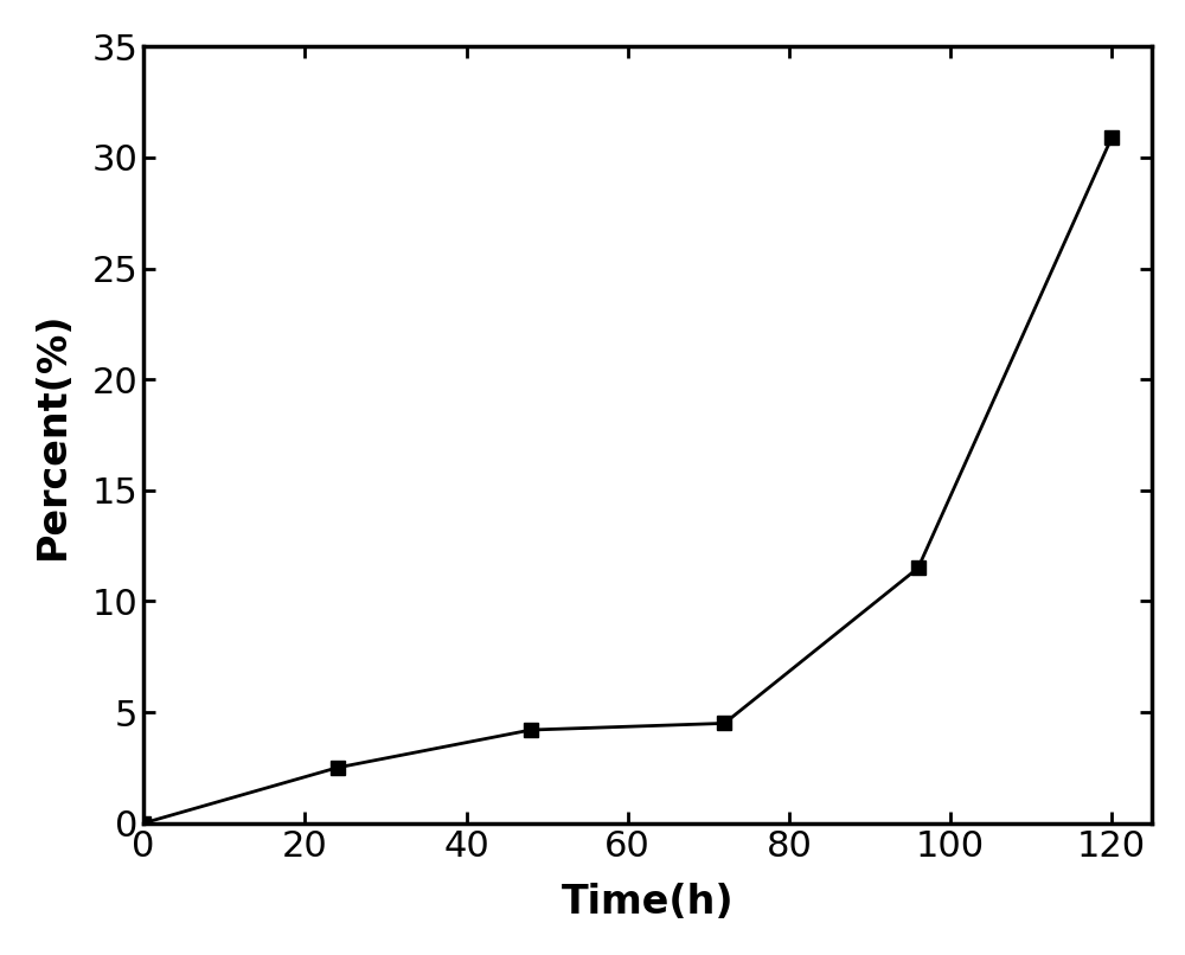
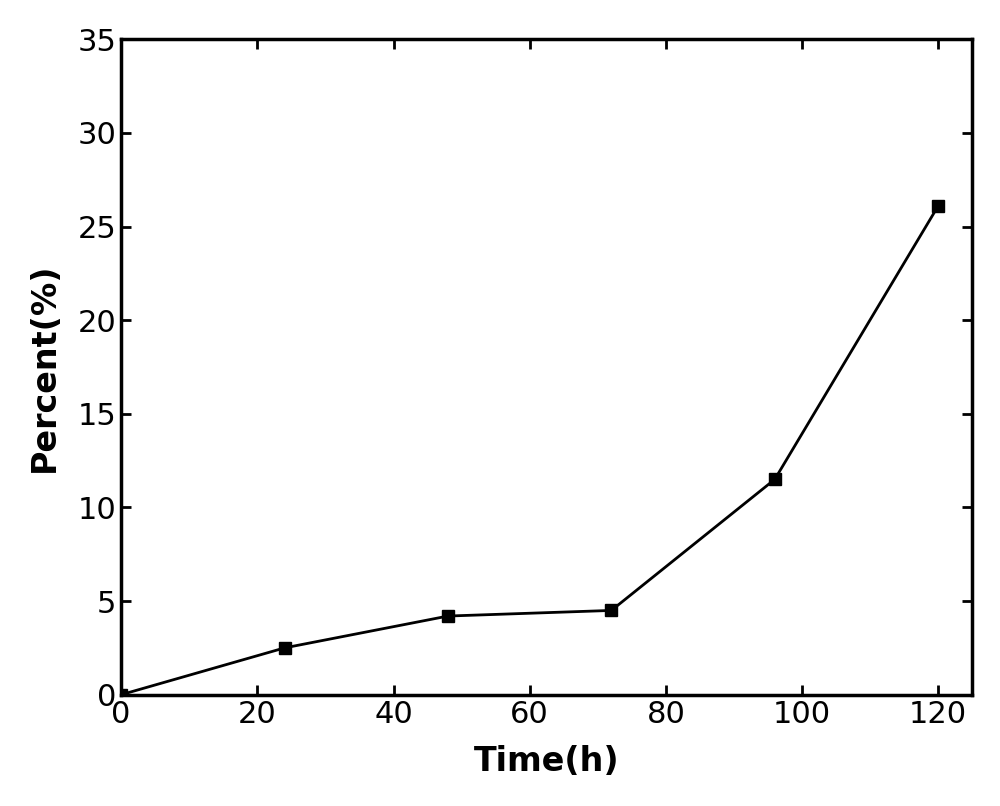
120: 30.9 -> 26.1
